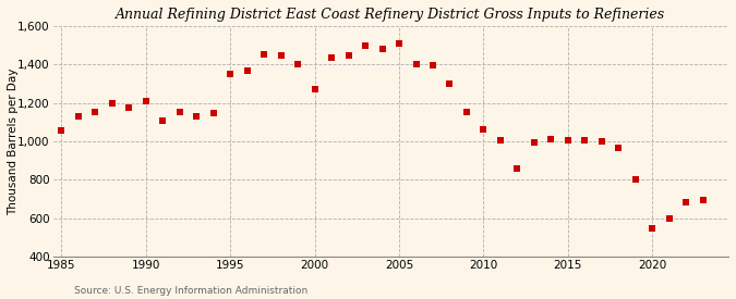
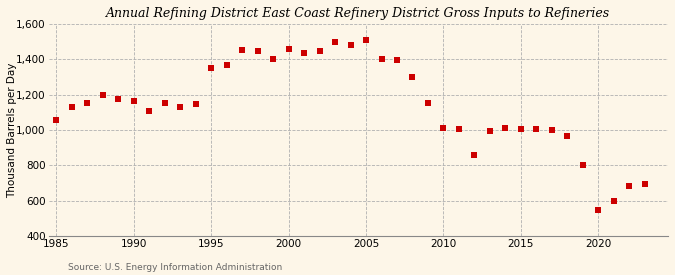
1990: 1,210 -> 1,160
2000: 1,270 -> 1,460
2010: 1,060 -> 1,010
